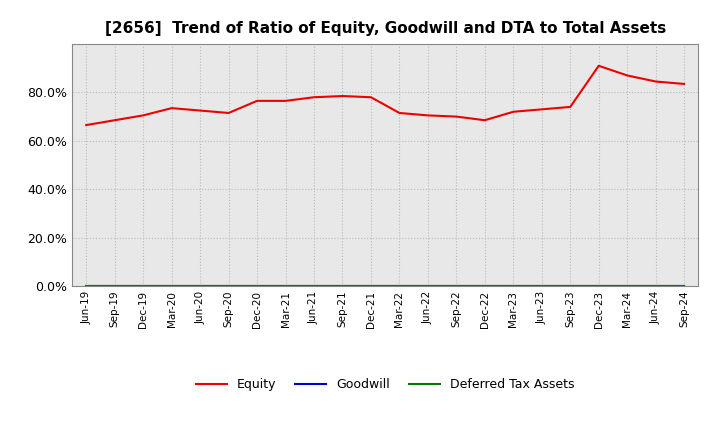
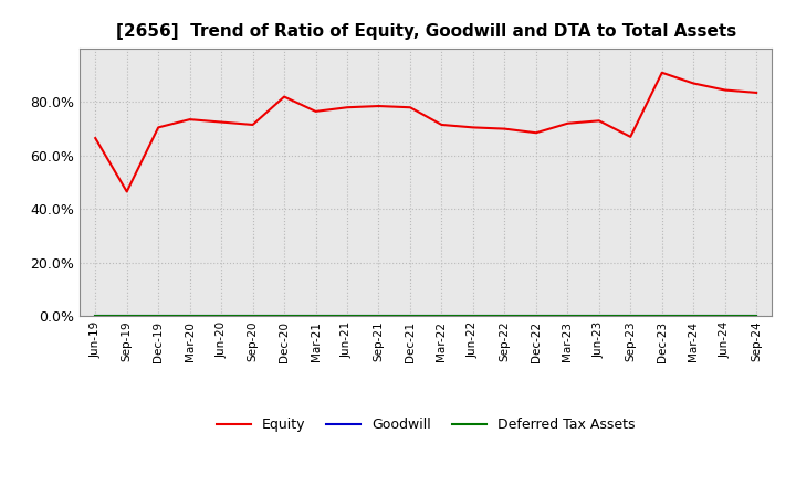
Equity/Sep-19: 68.5% -> 46.5%
Equity/Dec-20: 76.5% -> 82.0%
Equity/Sep-23: 74.0% -> 67.0%
